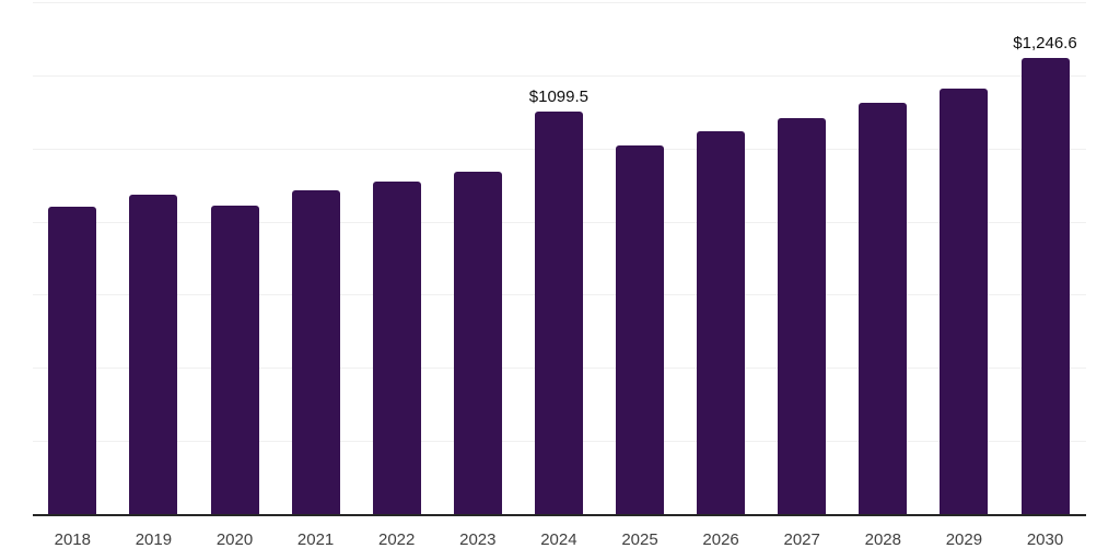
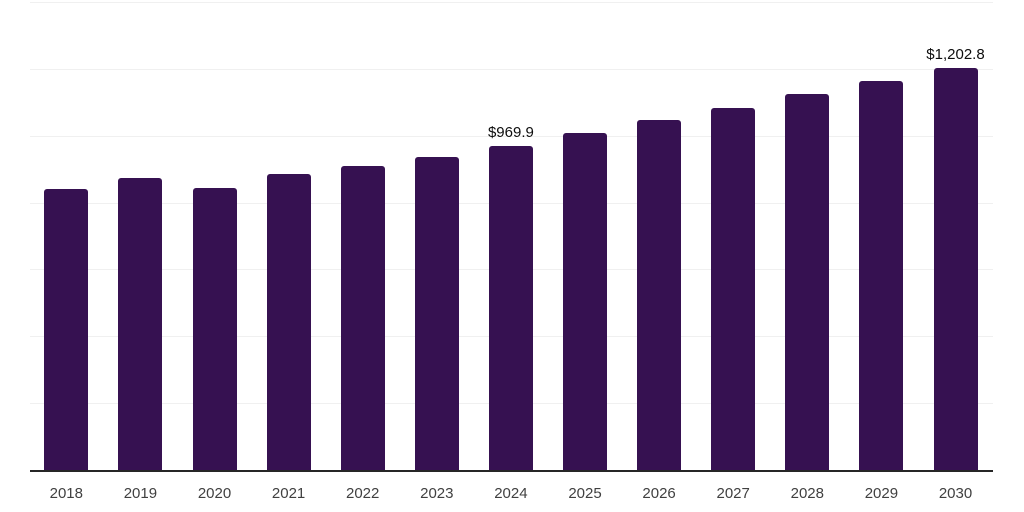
2024: $1099.5 -> $969.9
2030: $1,246.6 -> $1,202.8
